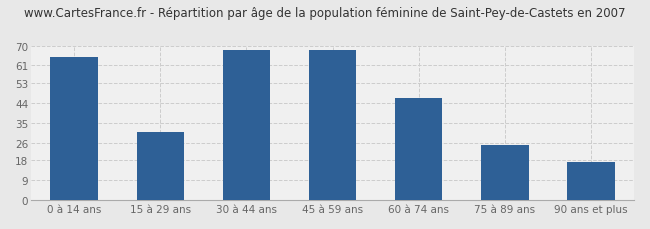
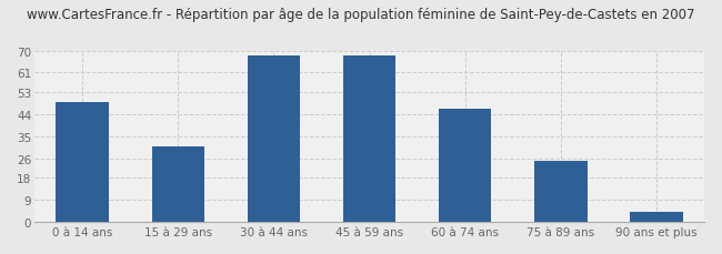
0 à 14 ans: 65 -> 49
90 ans et plus: 17 -> 4
